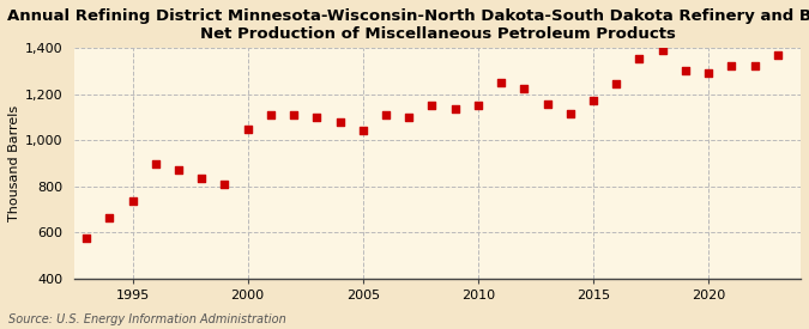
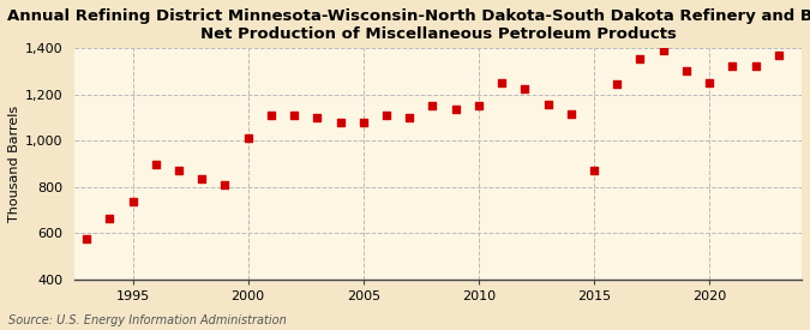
2000: 1,050 -> 1,010
2005: 1,040 -> 1,080
2015: 1,180 -> 870
2020: 1,290 -> 1,250
